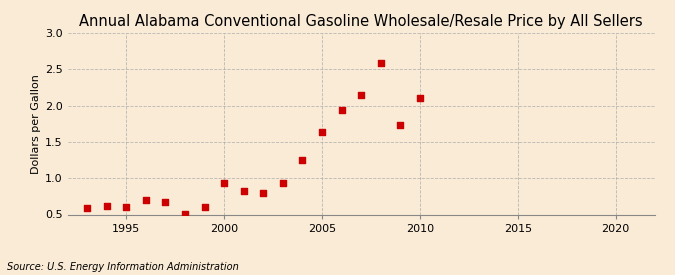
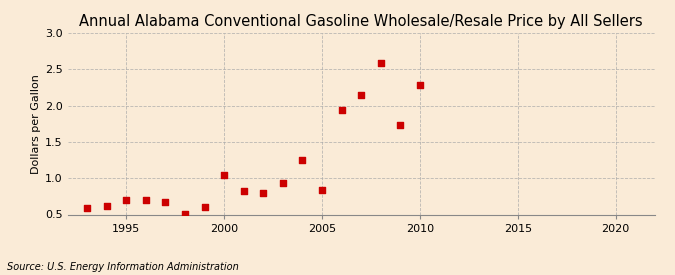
1995: 0.60 -> 0.70
2000: 0.94 -> 1.04
2005: 1.63 -> 0.84
2010: 2.11 -> 2.28
